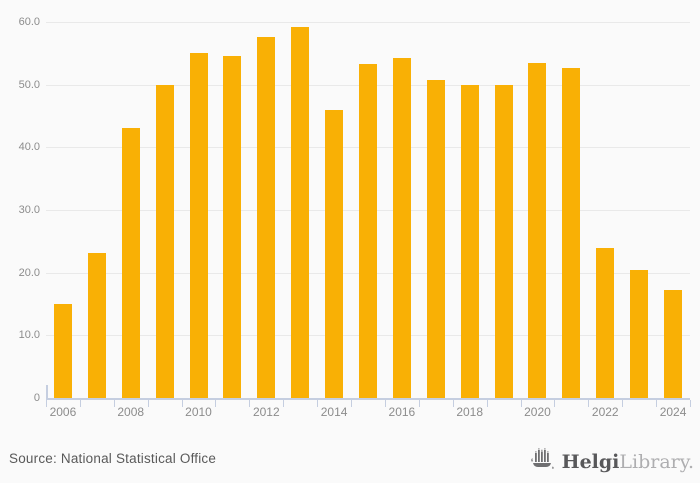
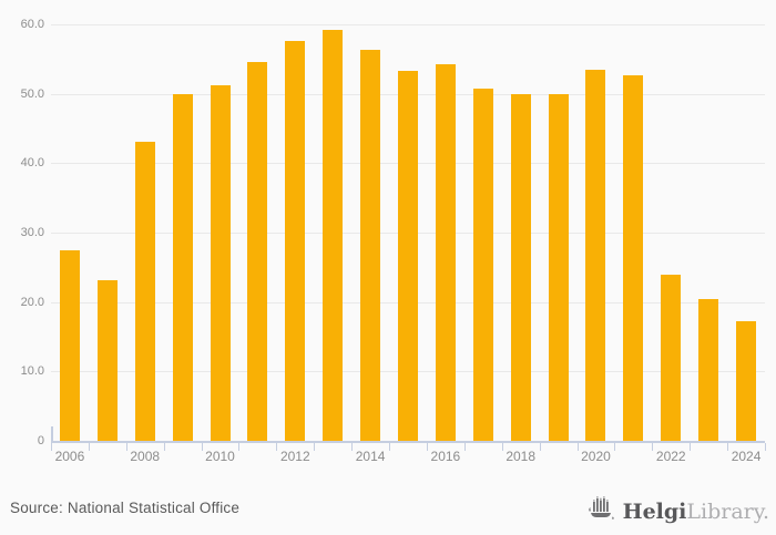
2006: 15 -> 28
2010: 55 -> 51
2014: 46 -> 56
